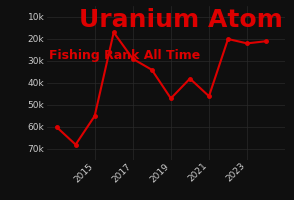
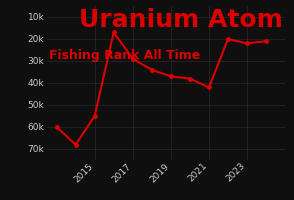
2019: 47k -> 37k
2021: 46k -> 42k
